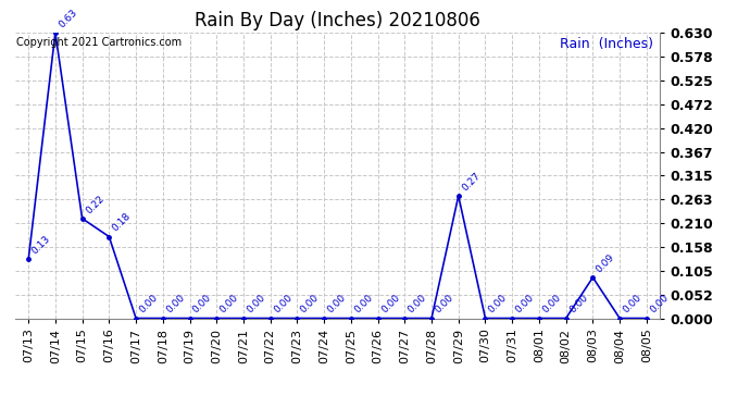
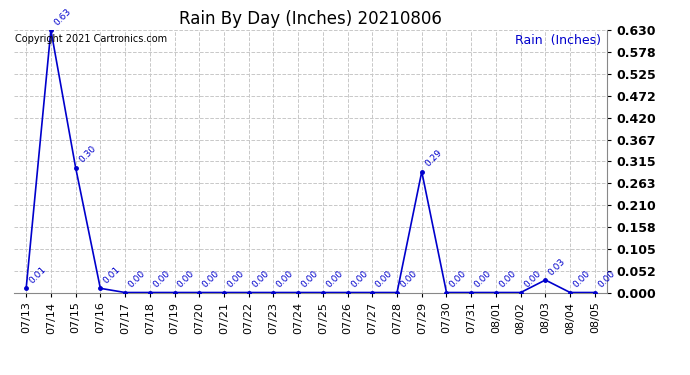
07/13: 0.13 -> 0.01
07/15: 0.22 -> 0.30
07/16: 0.18 -> 0.01
07/29: 0.27 -> 0.29
08/03: 0.09 -> 0.03
